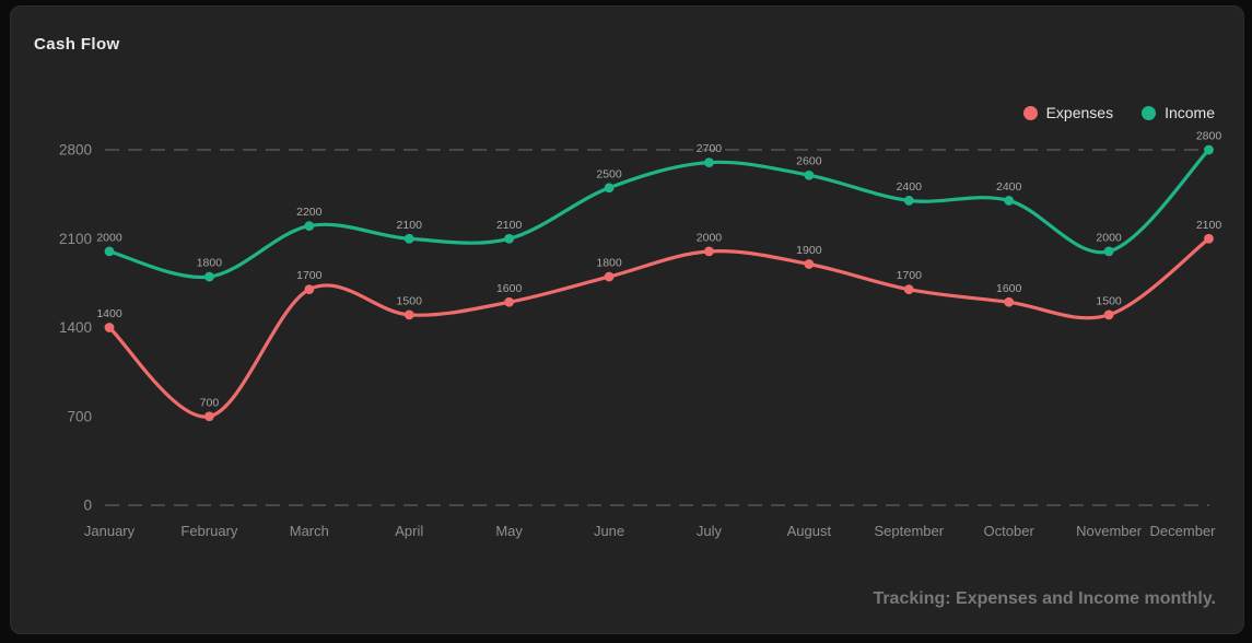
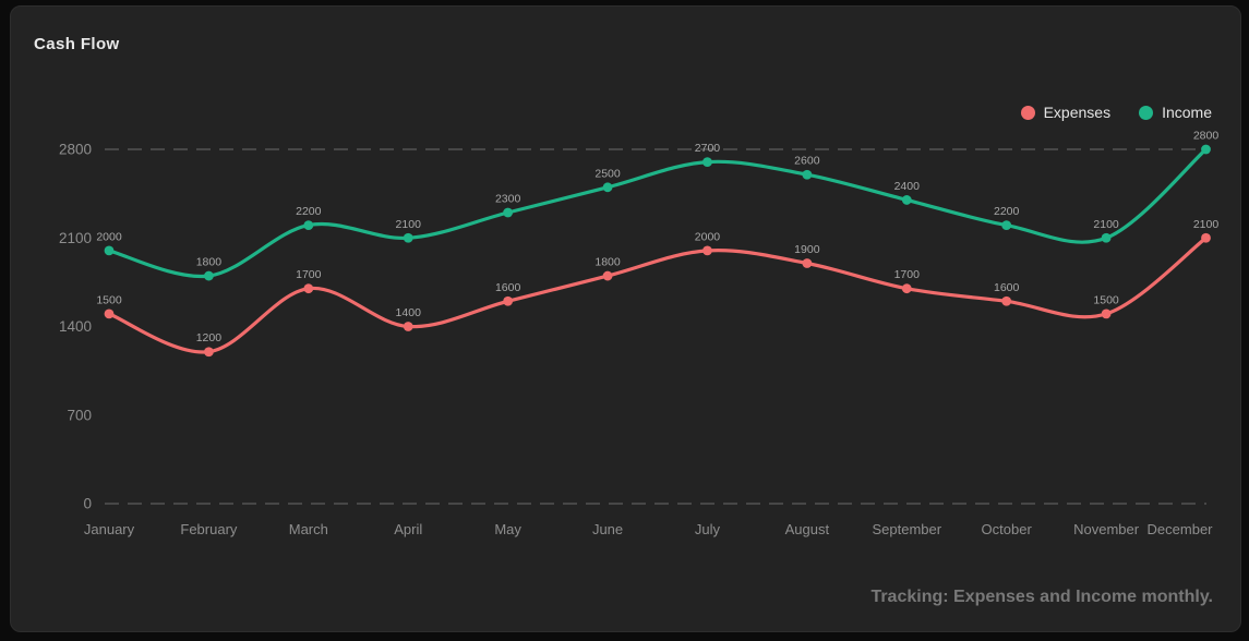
Expenses/January: 1400 -> 1500
Expenses/February: 700 -> 1200
Expenses/April: 1500 -> 1400
Income/May: 2100 -> 2300
Income/October: 2400 -> 2200
Income/November: 2000 -> 2100
